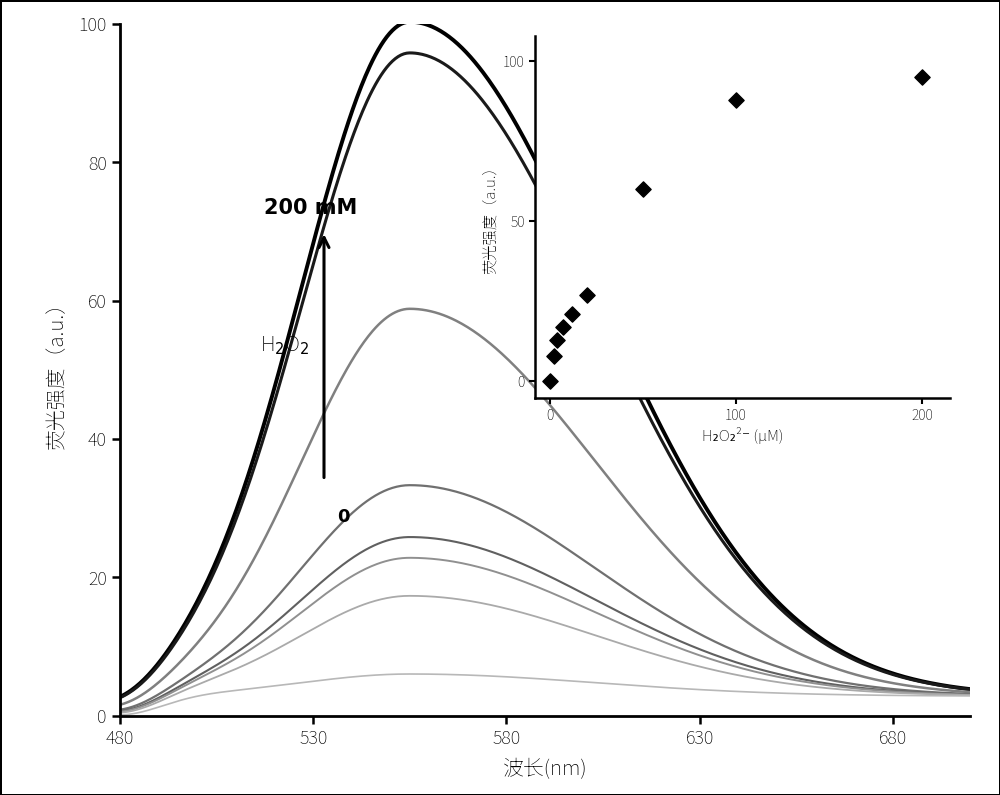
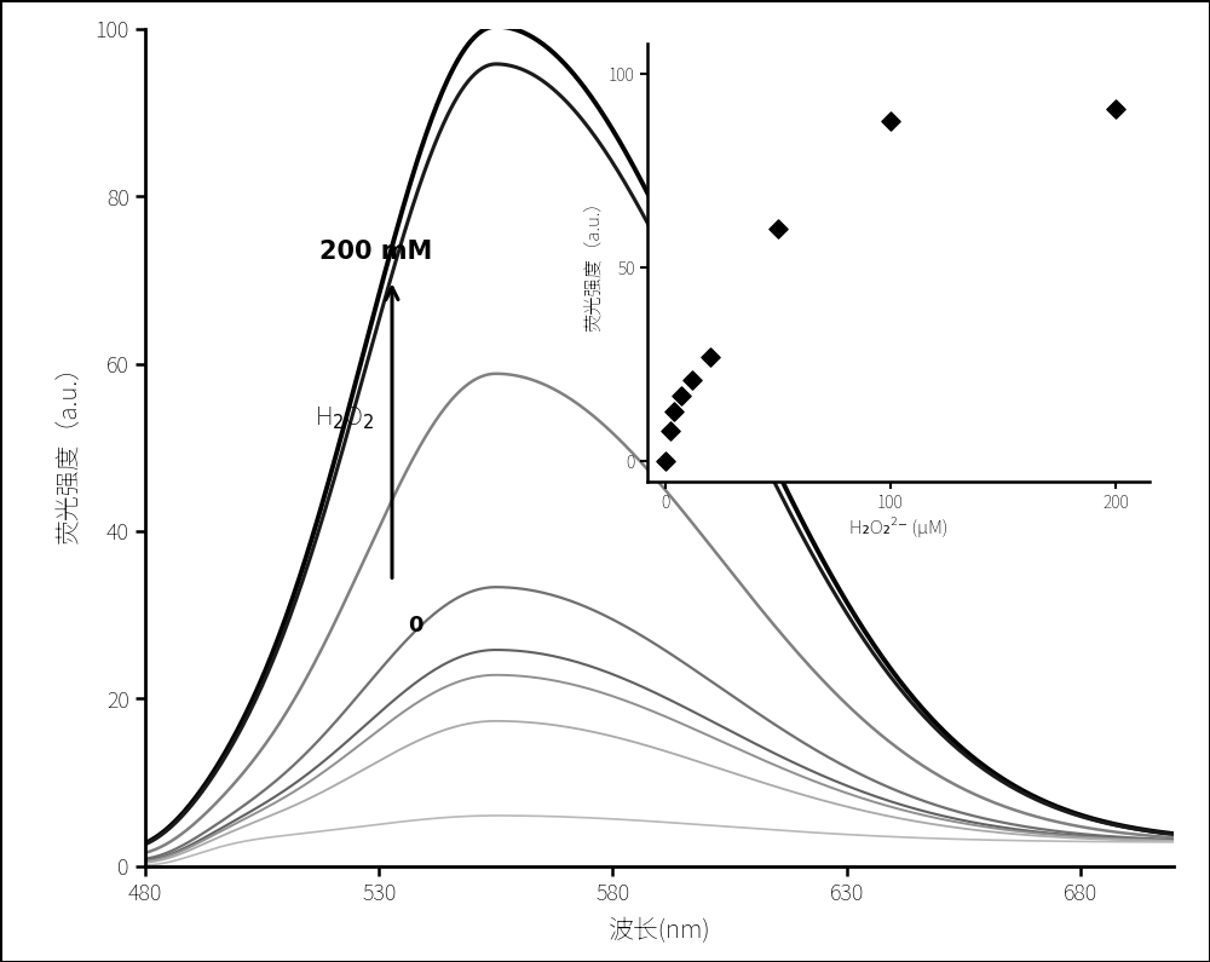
200: 95 -> 91
